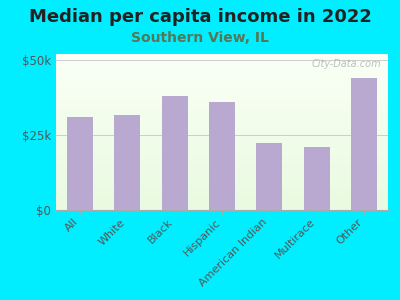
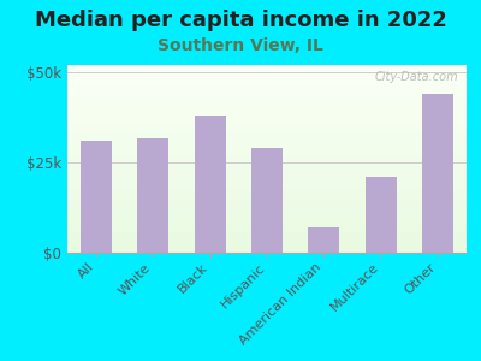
Hispanic: $36.0k -> $29.0k
American Indian: $22.5k -> $7.0k
